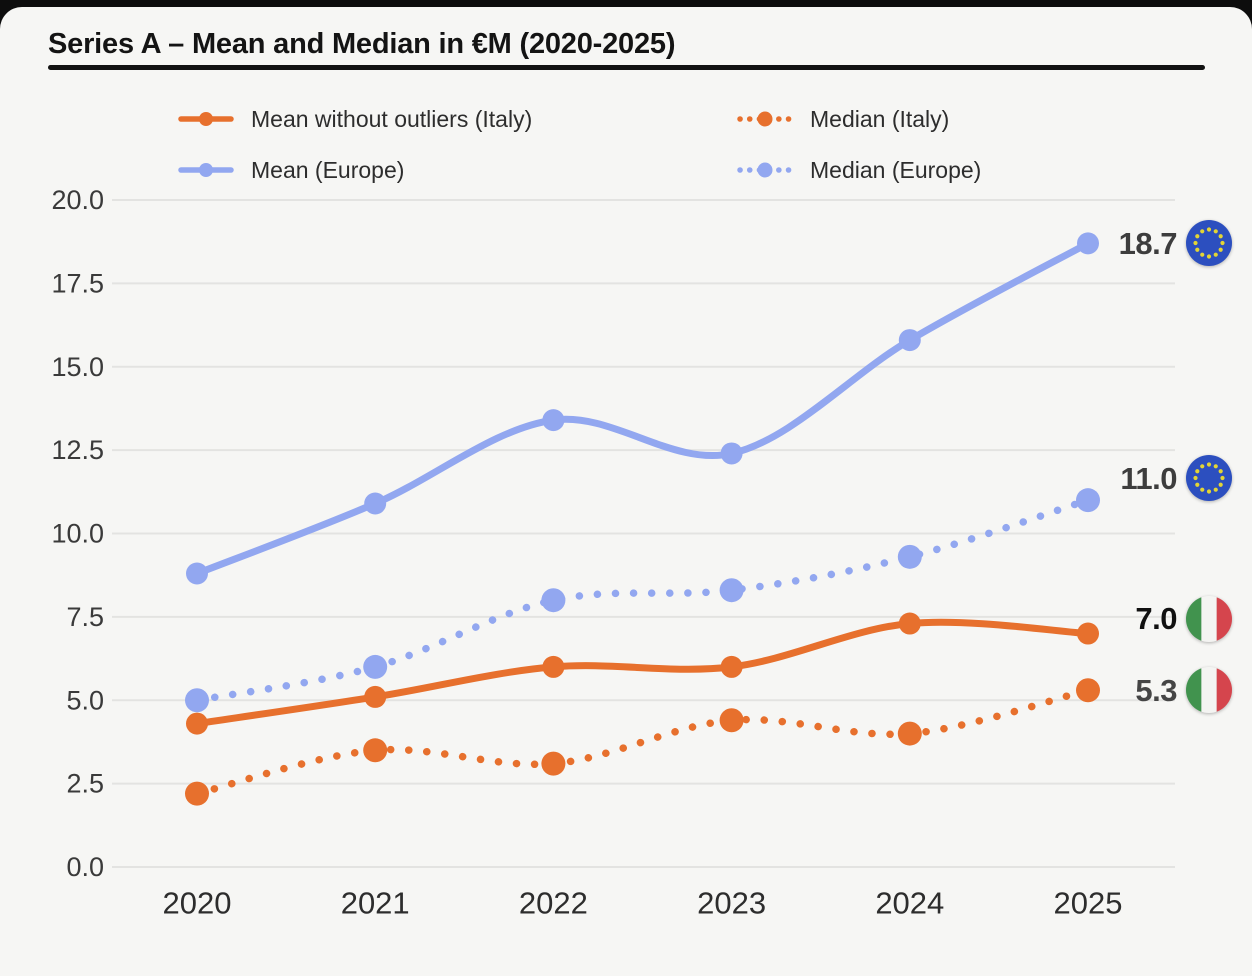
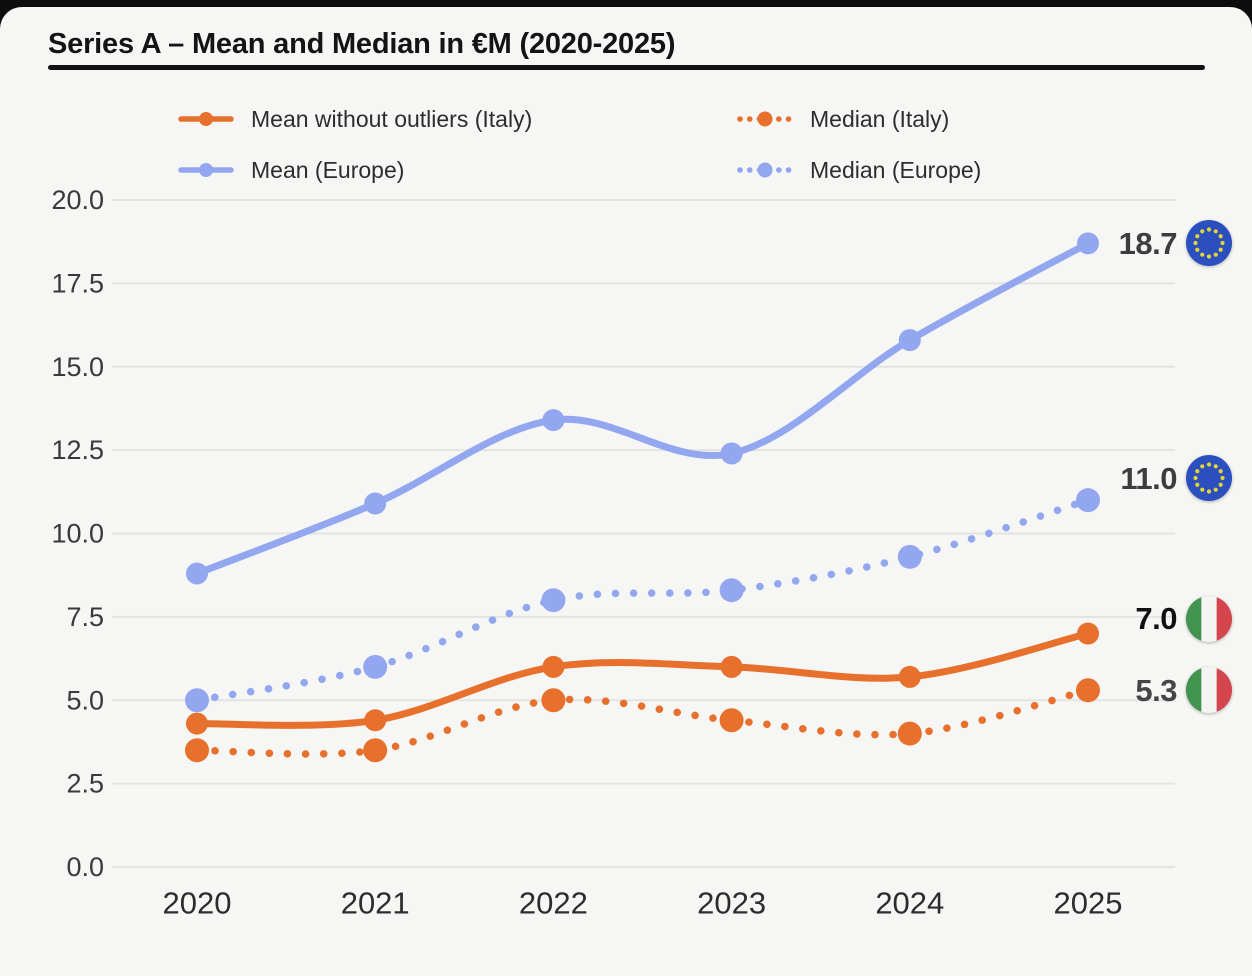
Median (Italy)/2020: 2.2 -> 3.5
Mean without outliers (Italy)/2021: 5.1 -> 4.4
Median (Italy)/2022: 3.1 -> 5.0
Mean without outliers (Italy)/2024: 7.3 -> 5.7
